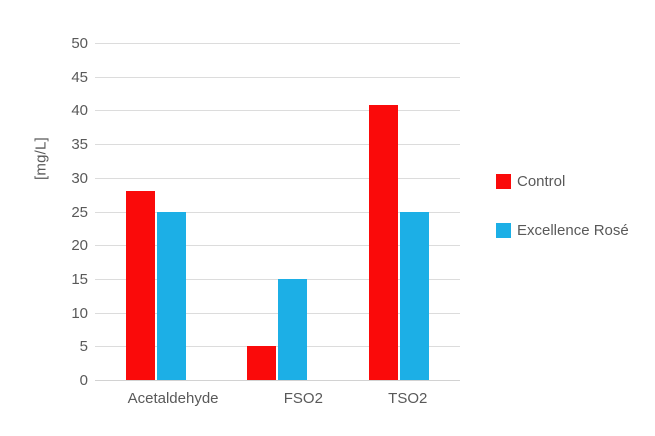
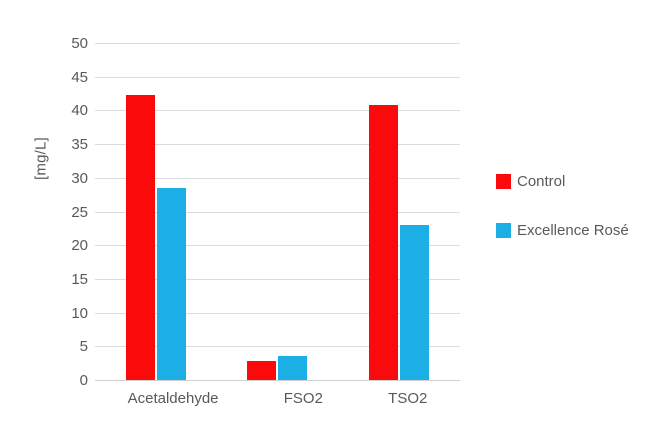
Control/Acetaldehyde: 28 -> 42
Excellence Rosé/Acetaldehyde: 25 -> 28
Control/FSO2: 5 -> 3
Excellence Rosé/FSO2: 15 -> 4
Excellence Rosé/TSO2: 25 -> 23
